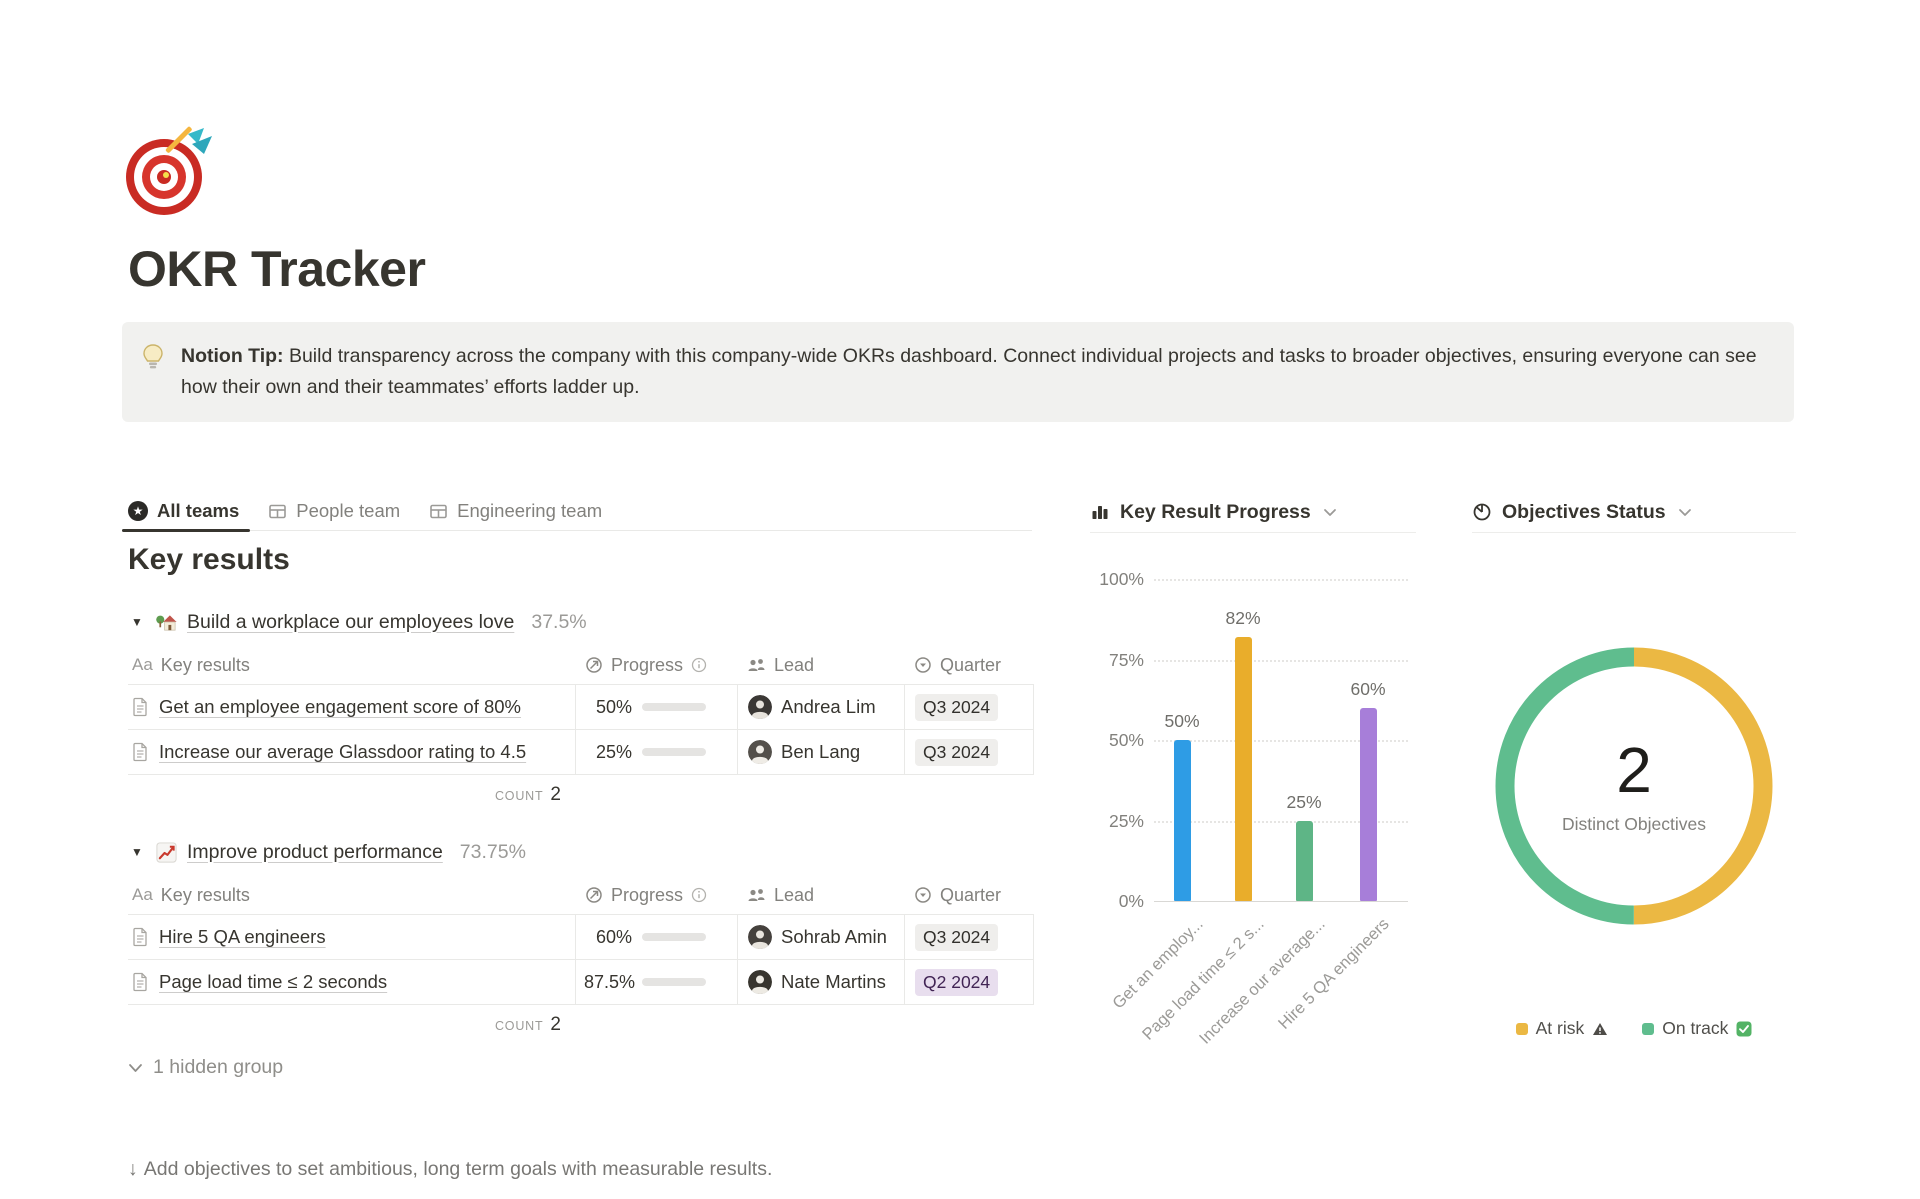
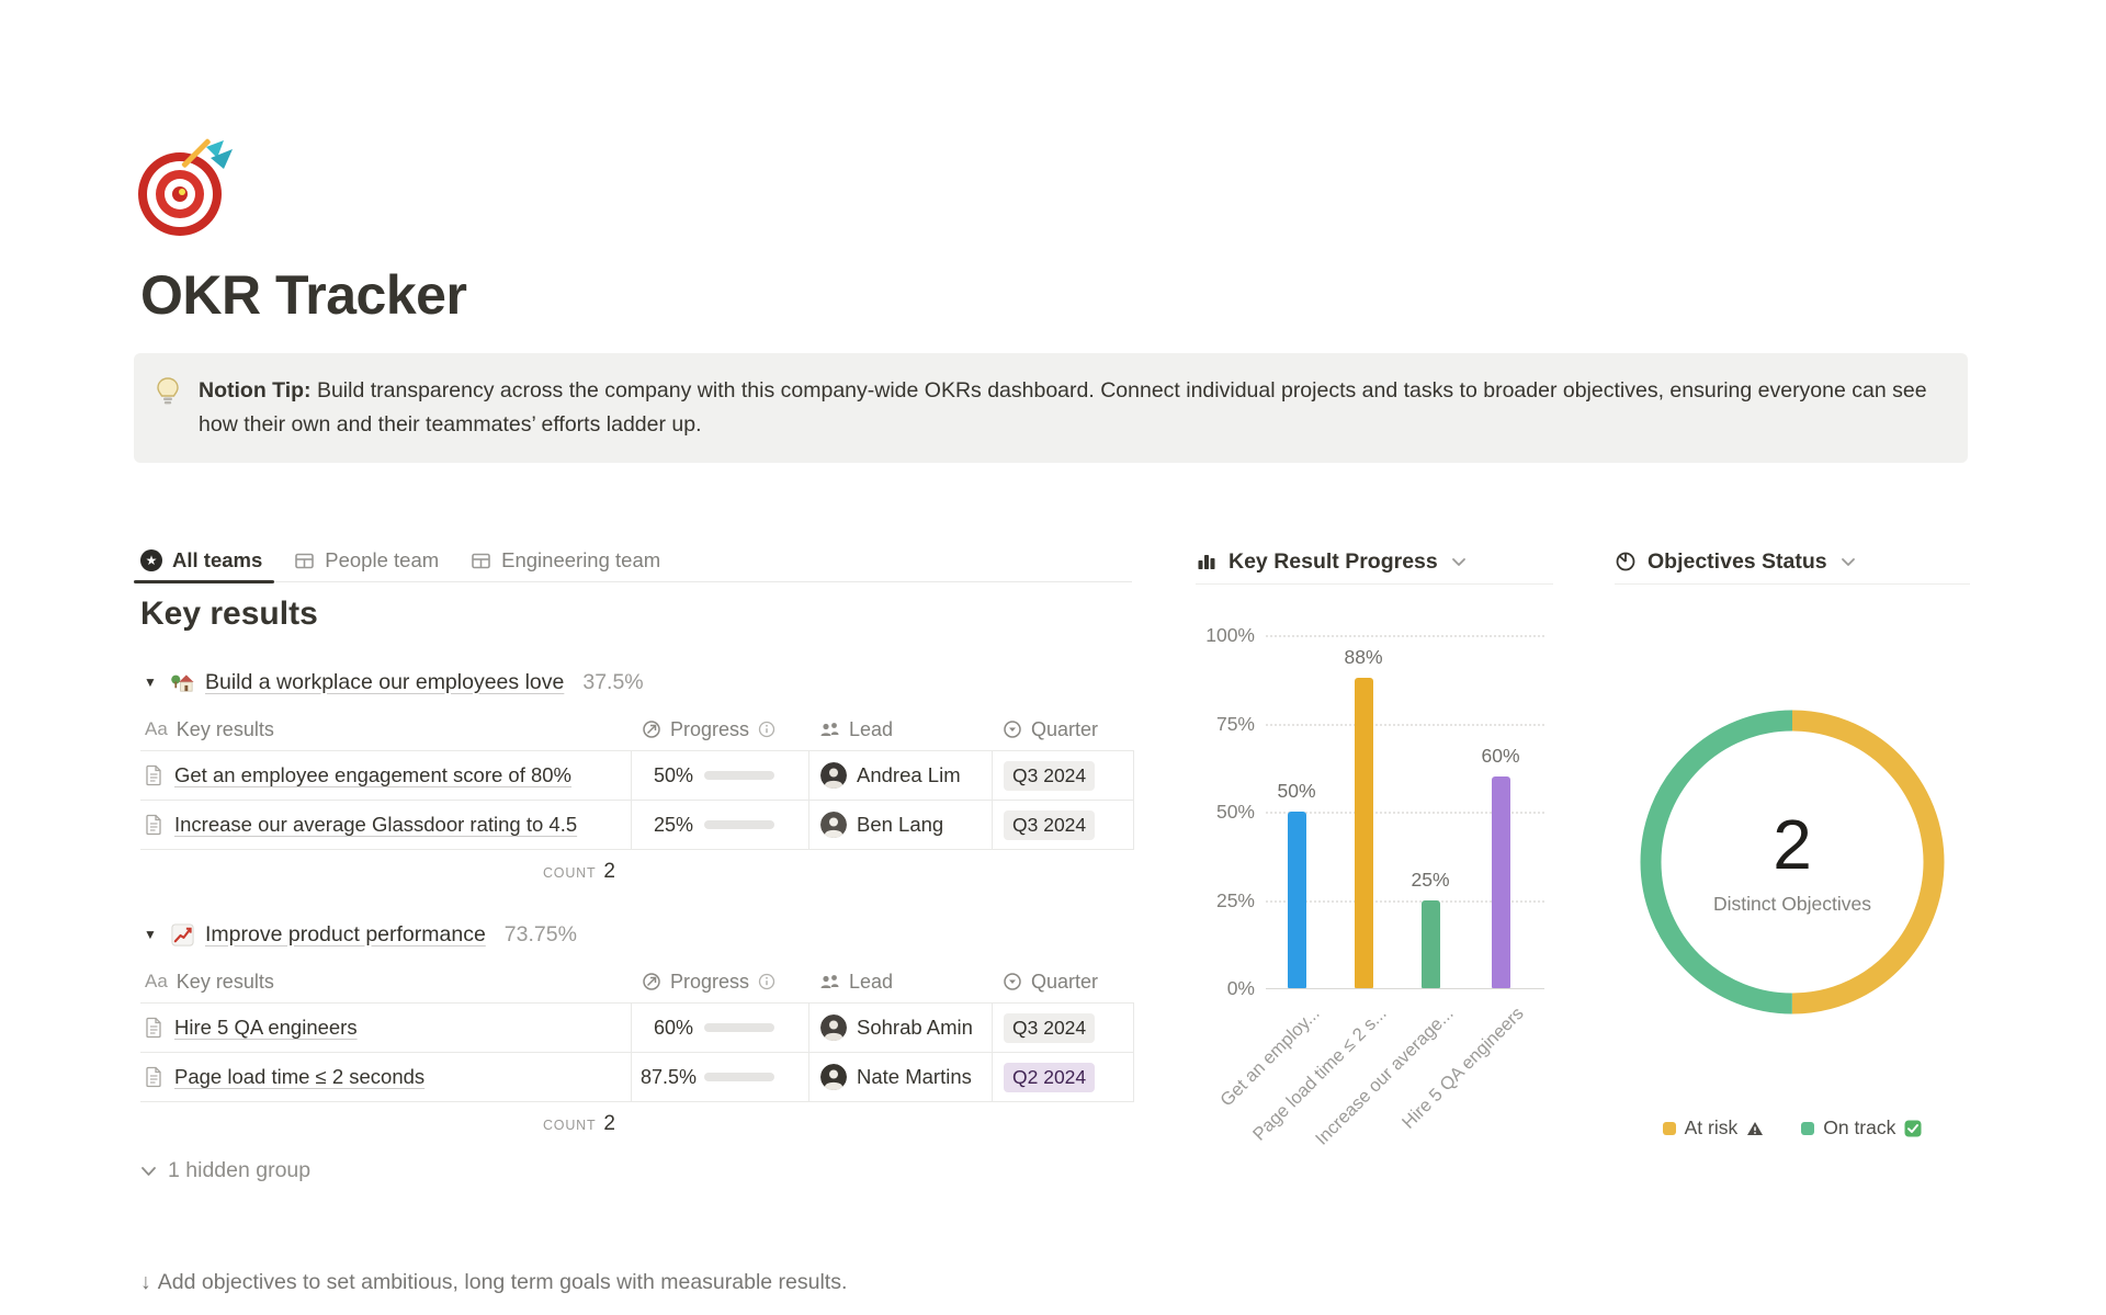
Key Result Progress/Page load time ≤ 2 s...: 82% -> 88%
